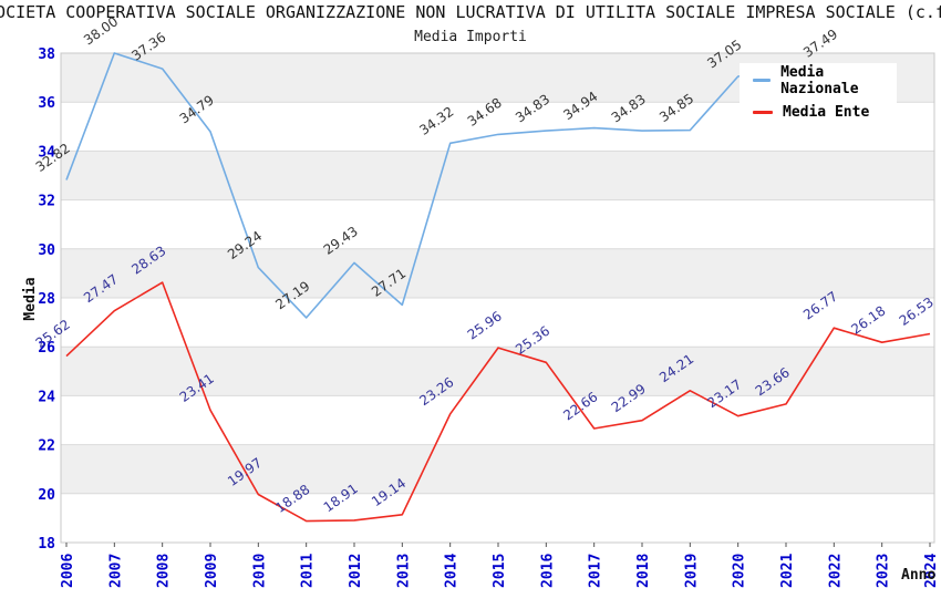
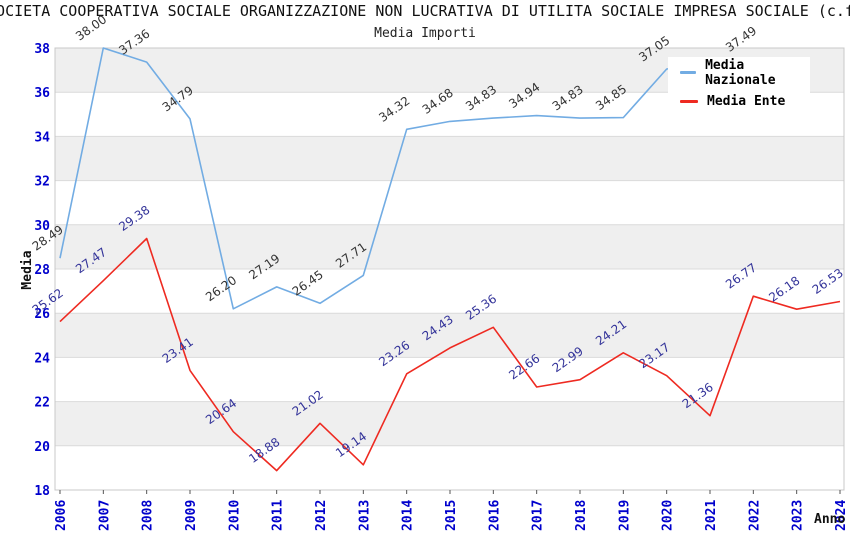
Media Nazionale/2006: 32.82 -> 28.49
Media Ente/2008: 28.63 -> 29.38
Media Nazionale/2010: 29.24 -> 26.20
Media Ente/2010: 19.97 -> 20.64
Media Nazionale/2012: 29.43 -> 26.45
Media Ente/2012: 18.91 -> 21.02
Media Ente/2015: 25.96 -> 24.43
Media Ente/2021: 23.66 -> 21.36
